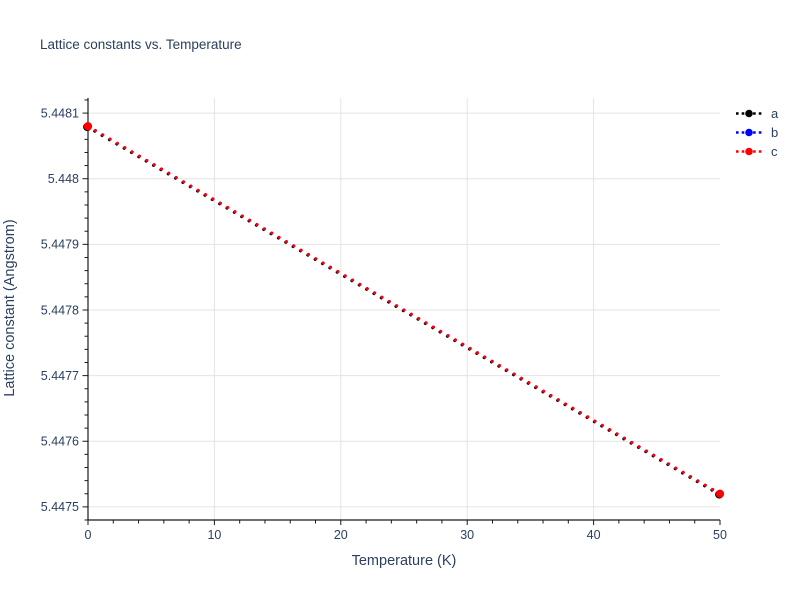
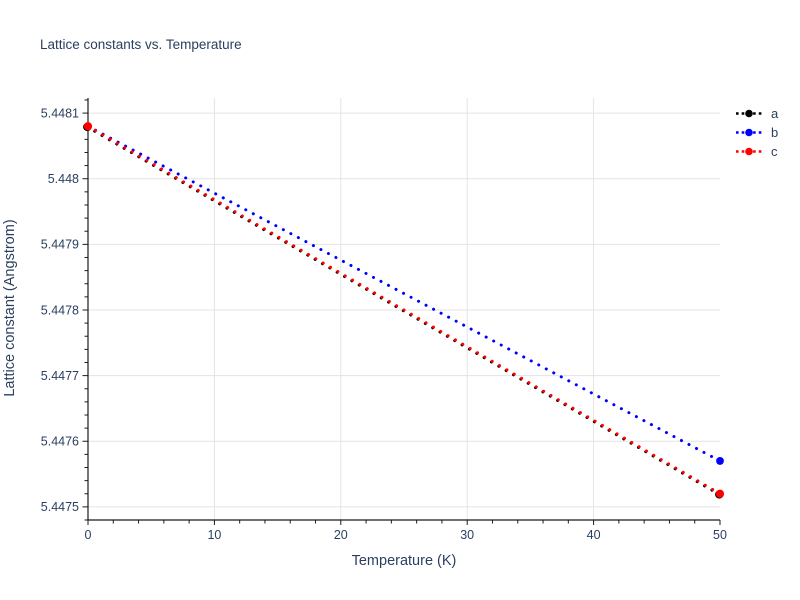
b/50: 5.44752 -> 5.44757
